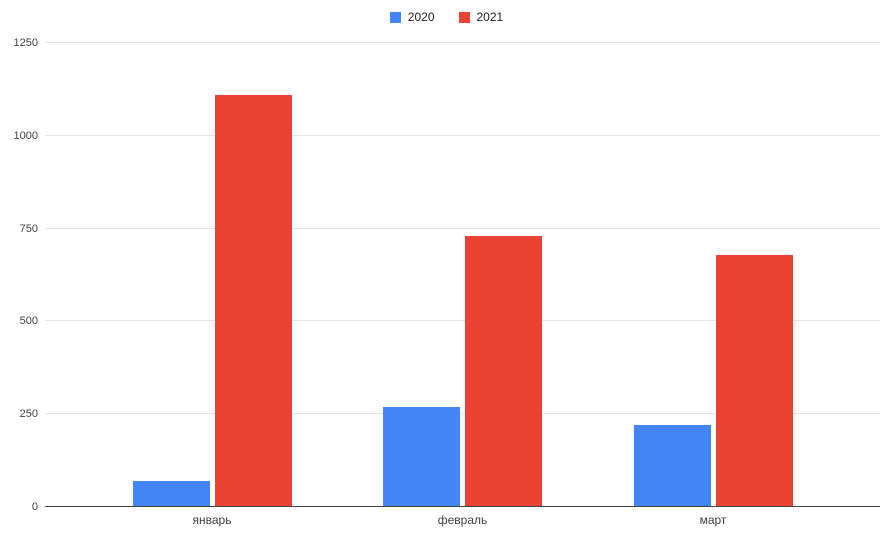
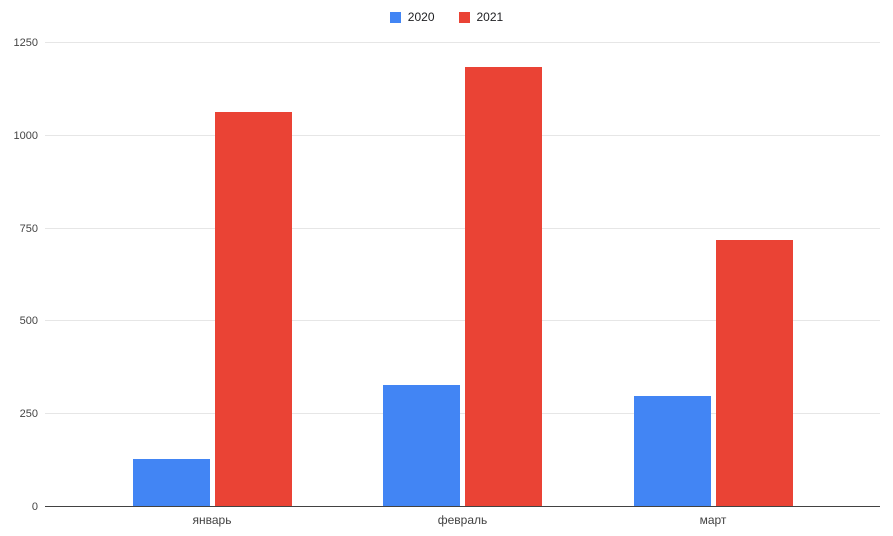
2020/январь: 70 -> 130
2021/январь: 1110 -> 1060
2020/февраль: 270 -> 330
2021/февраль: 730 -> 1180
2020/март: 220 -> 300
2021/март: 680 -> 720
